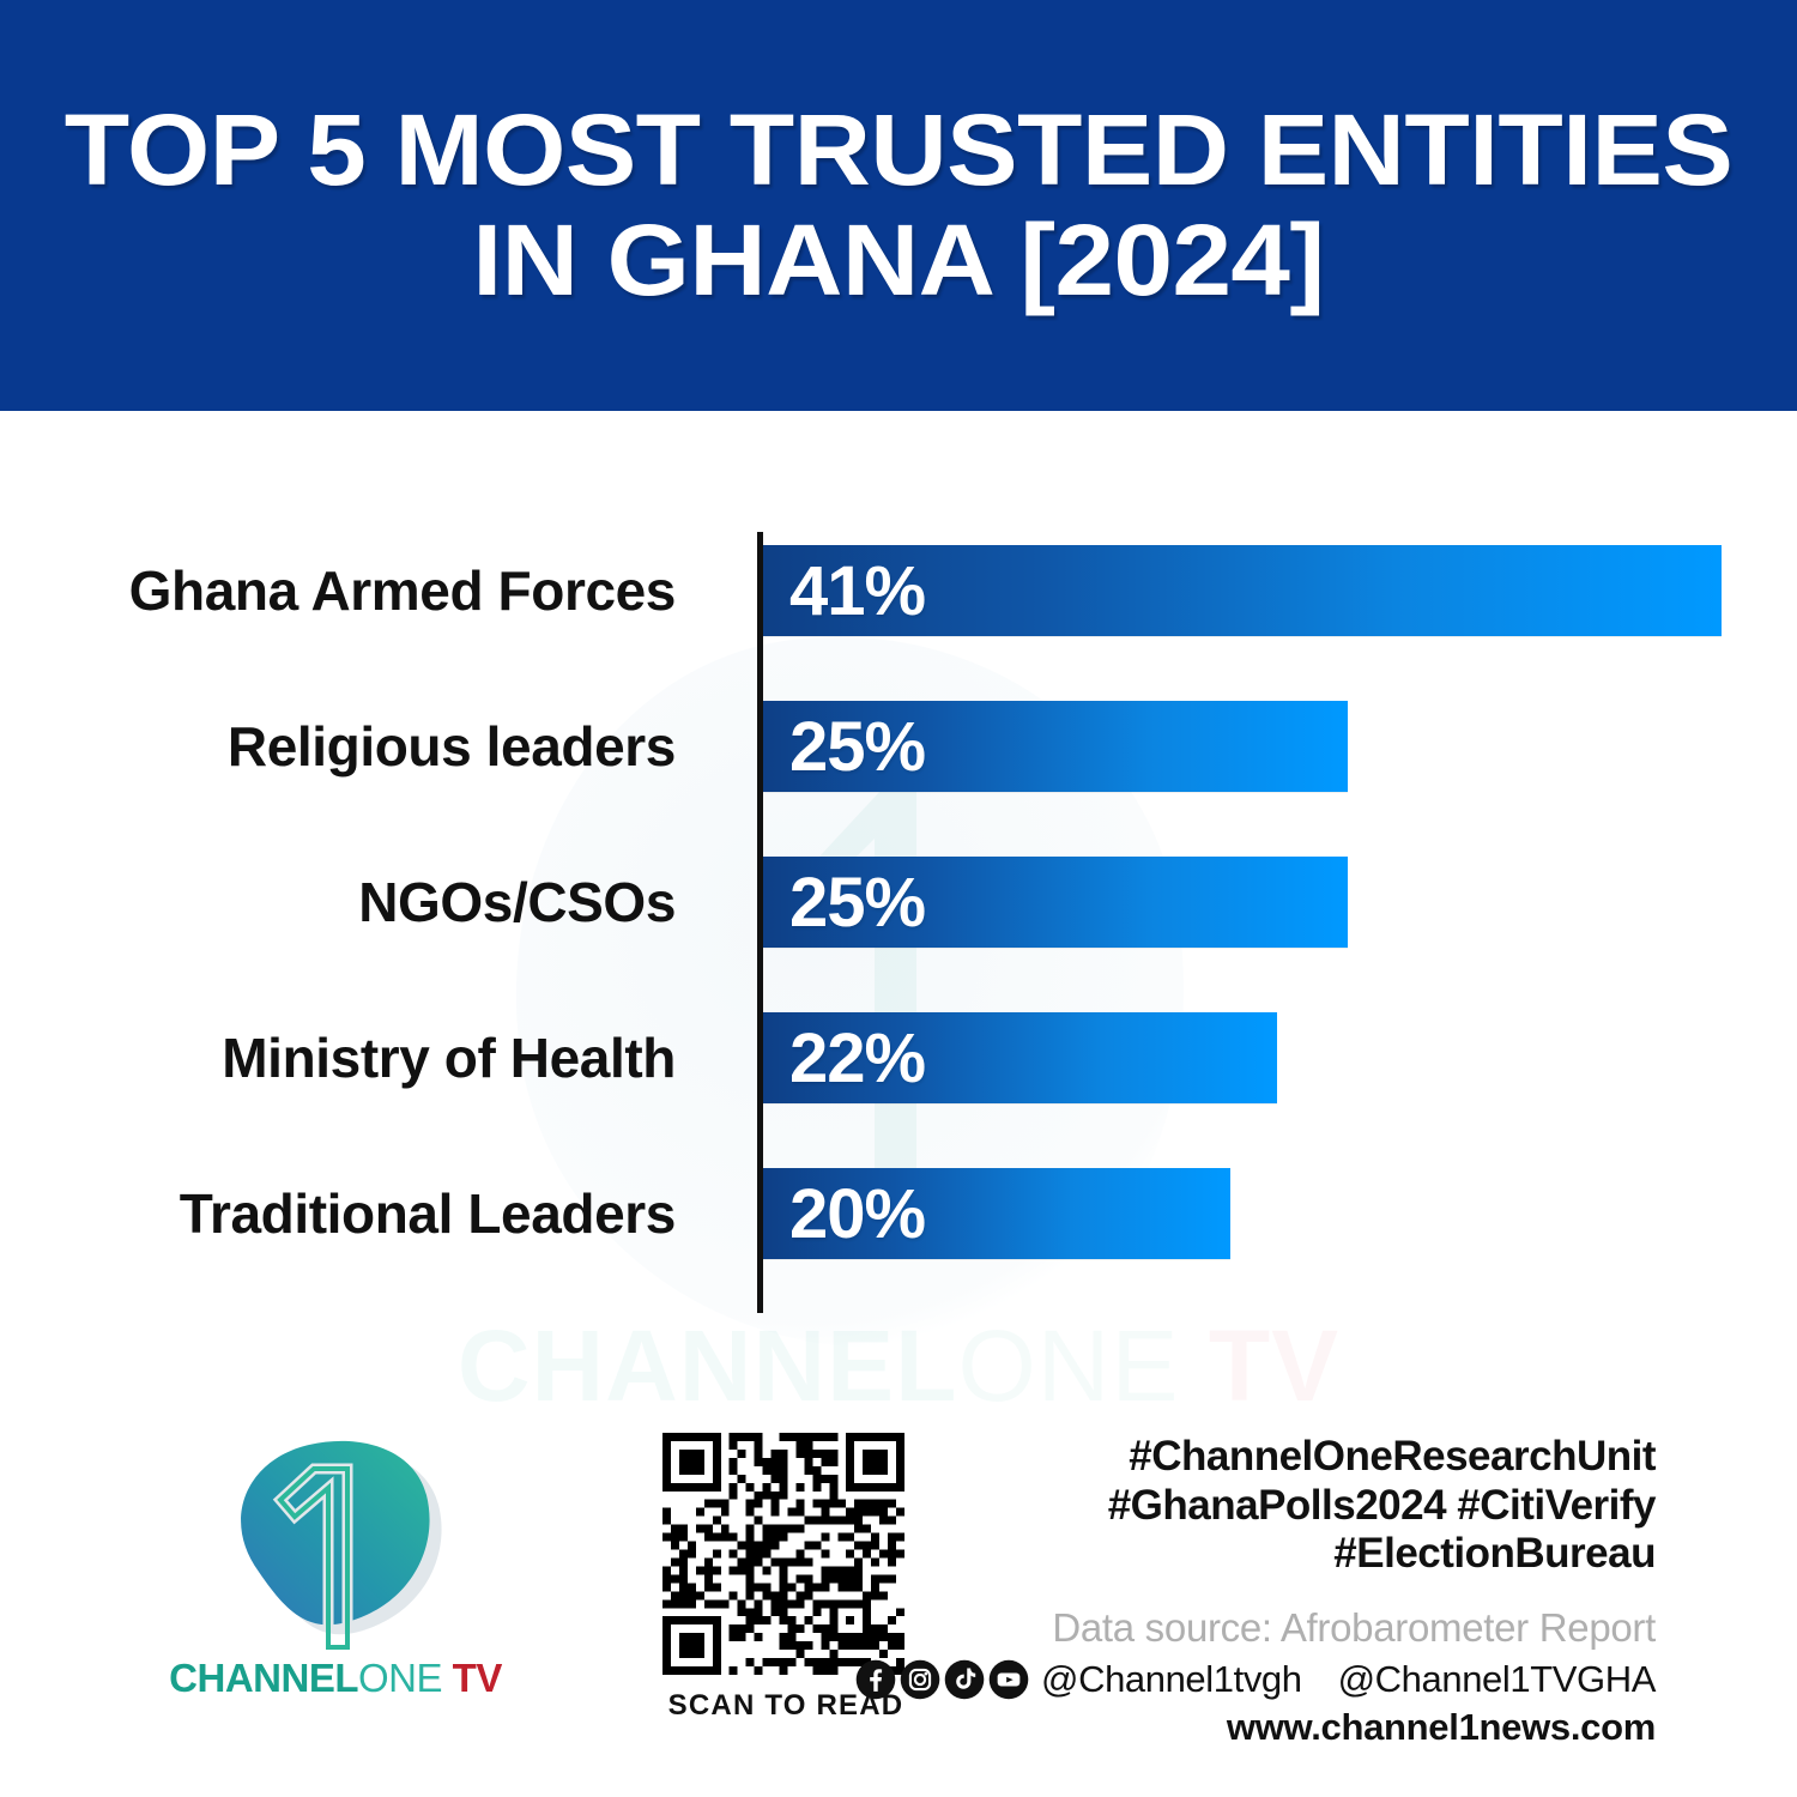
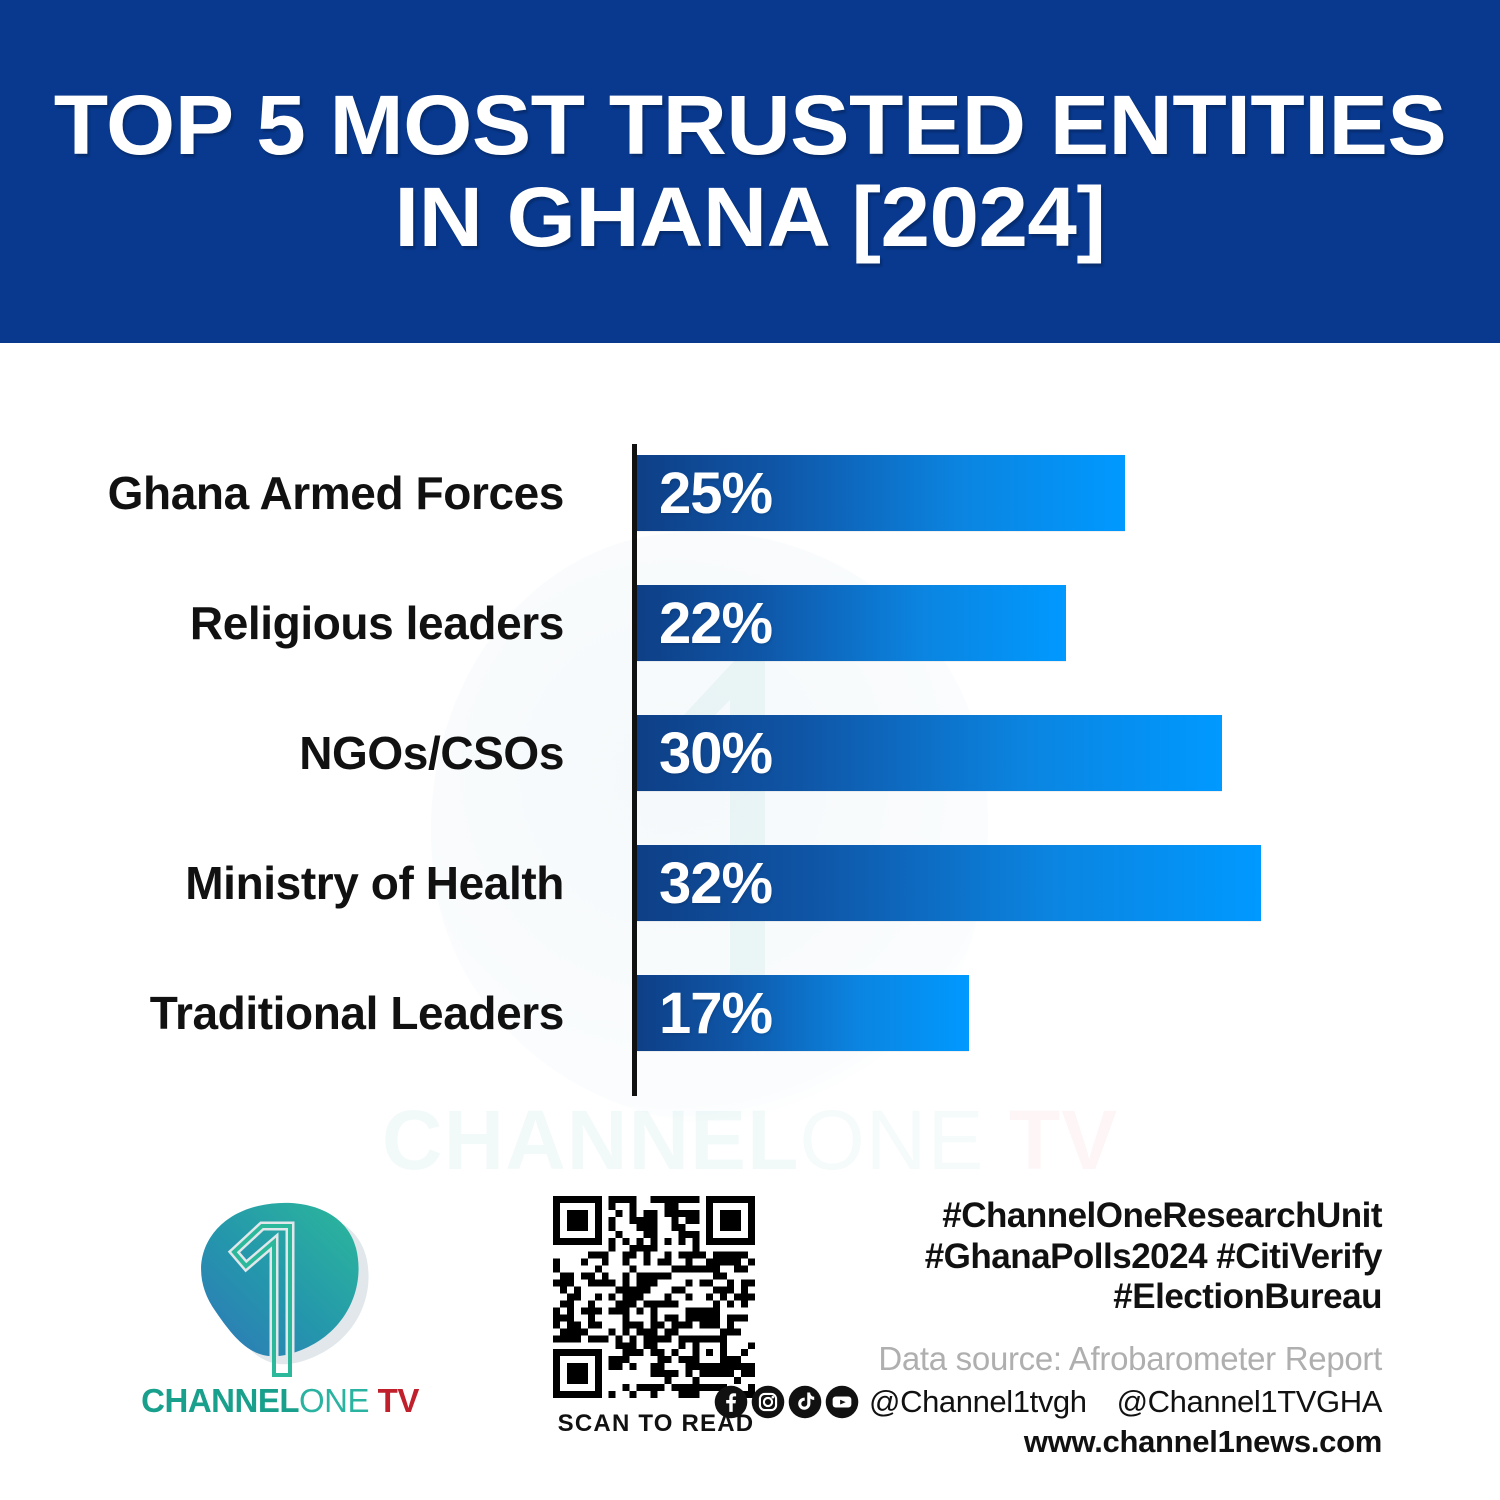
Ghana Armed Forces: 41% -> 25%
Religious leaders: 25% -> 22%
NGOs/CSOs: 25% -> 30%
Ministry of Health: 22% -> 32%
Traditional Leaders: 20% -> 17%
